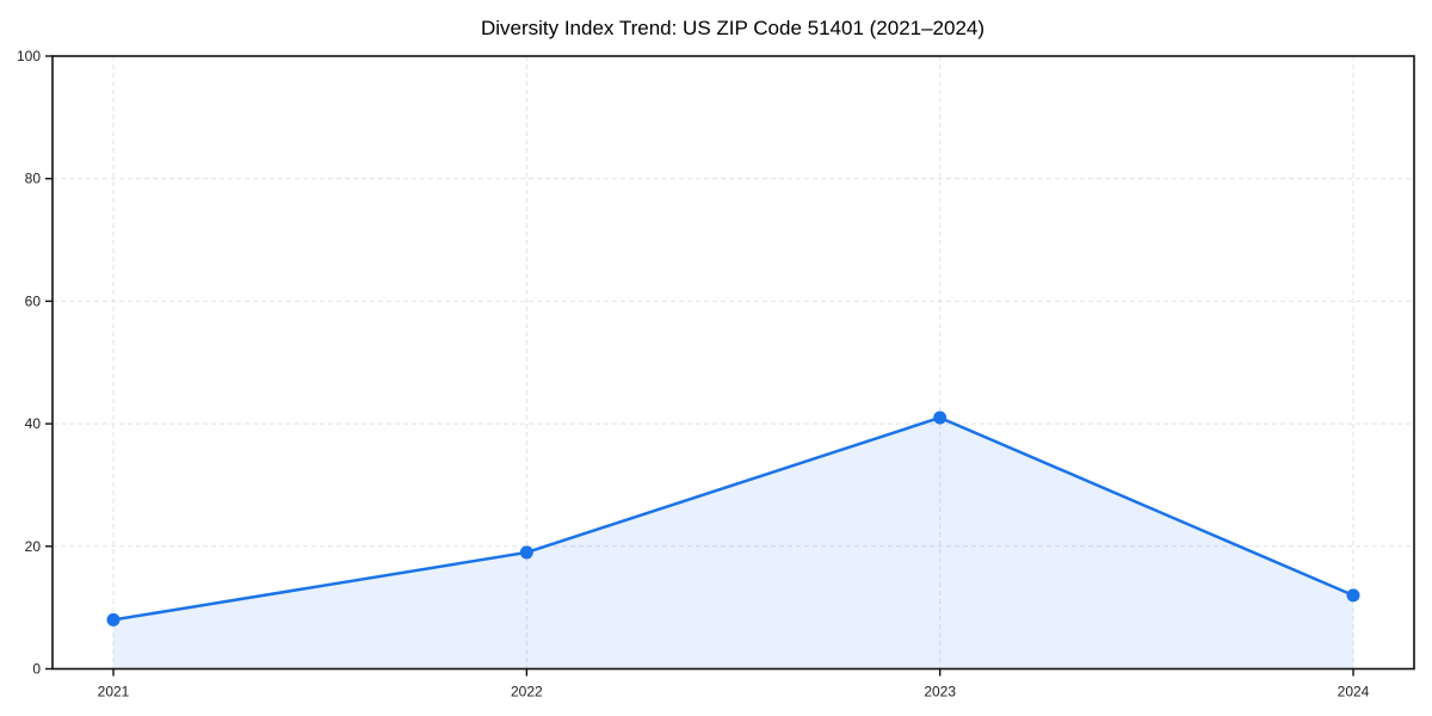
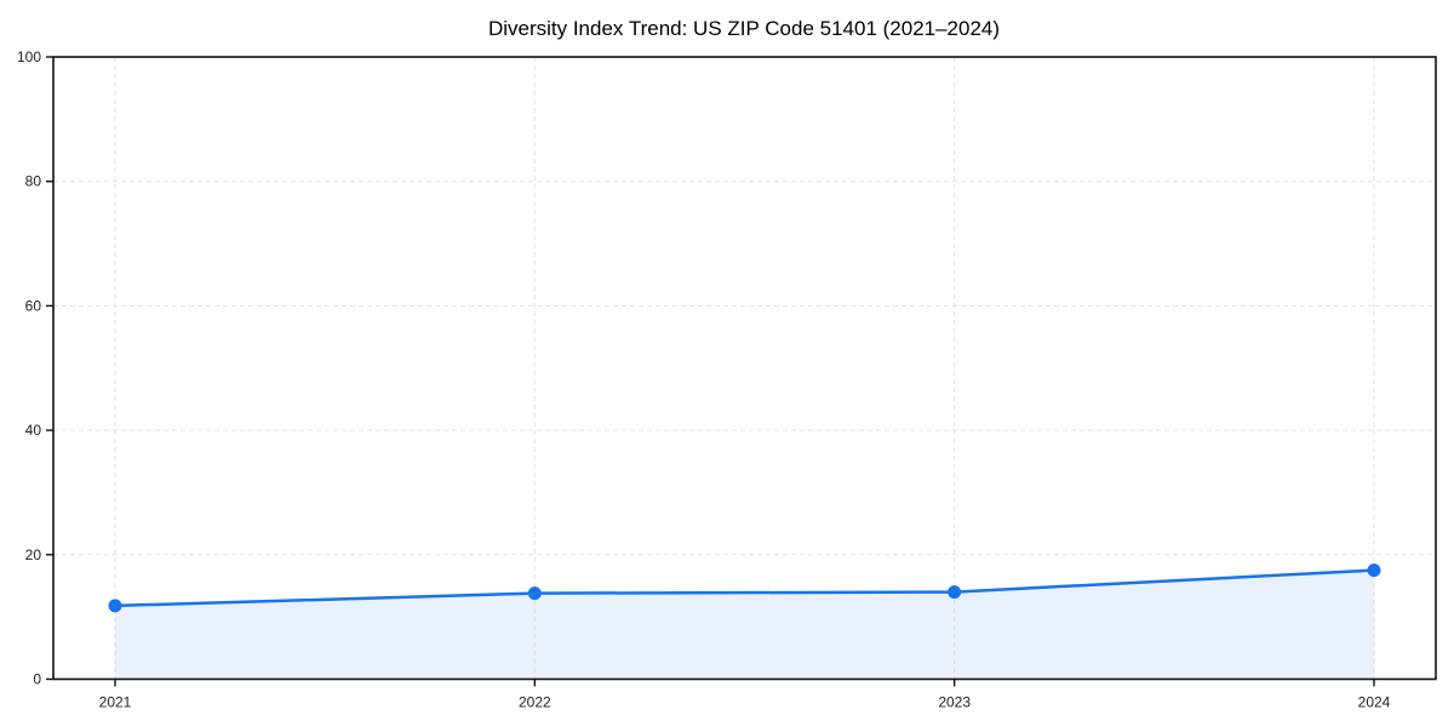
2021: 8 -> 12
2022: 19 -> 14
2023: 41 -> 14
2024: 12 -> 18
